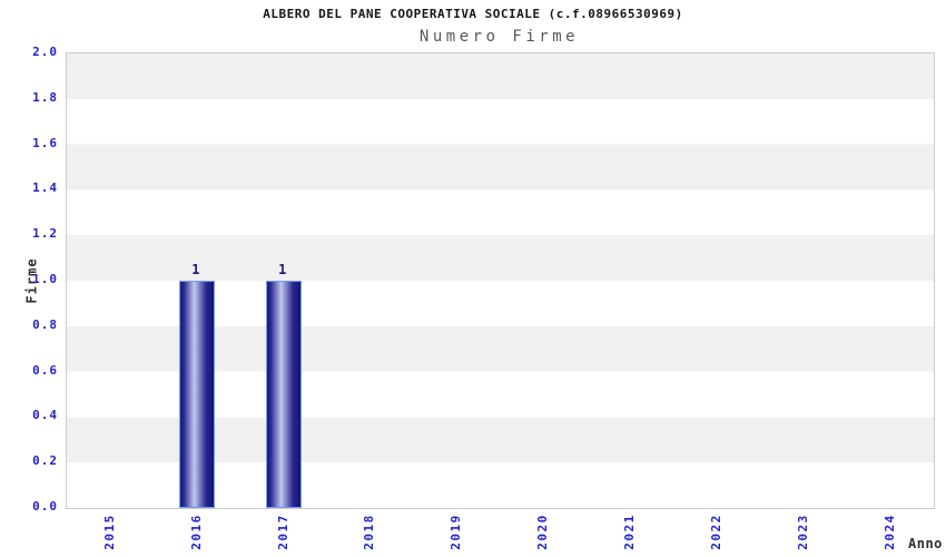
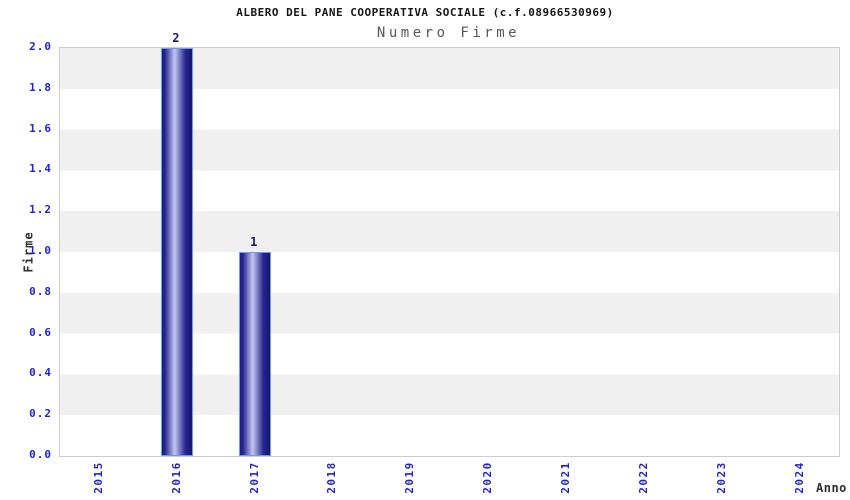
2016: 1 -> 2
